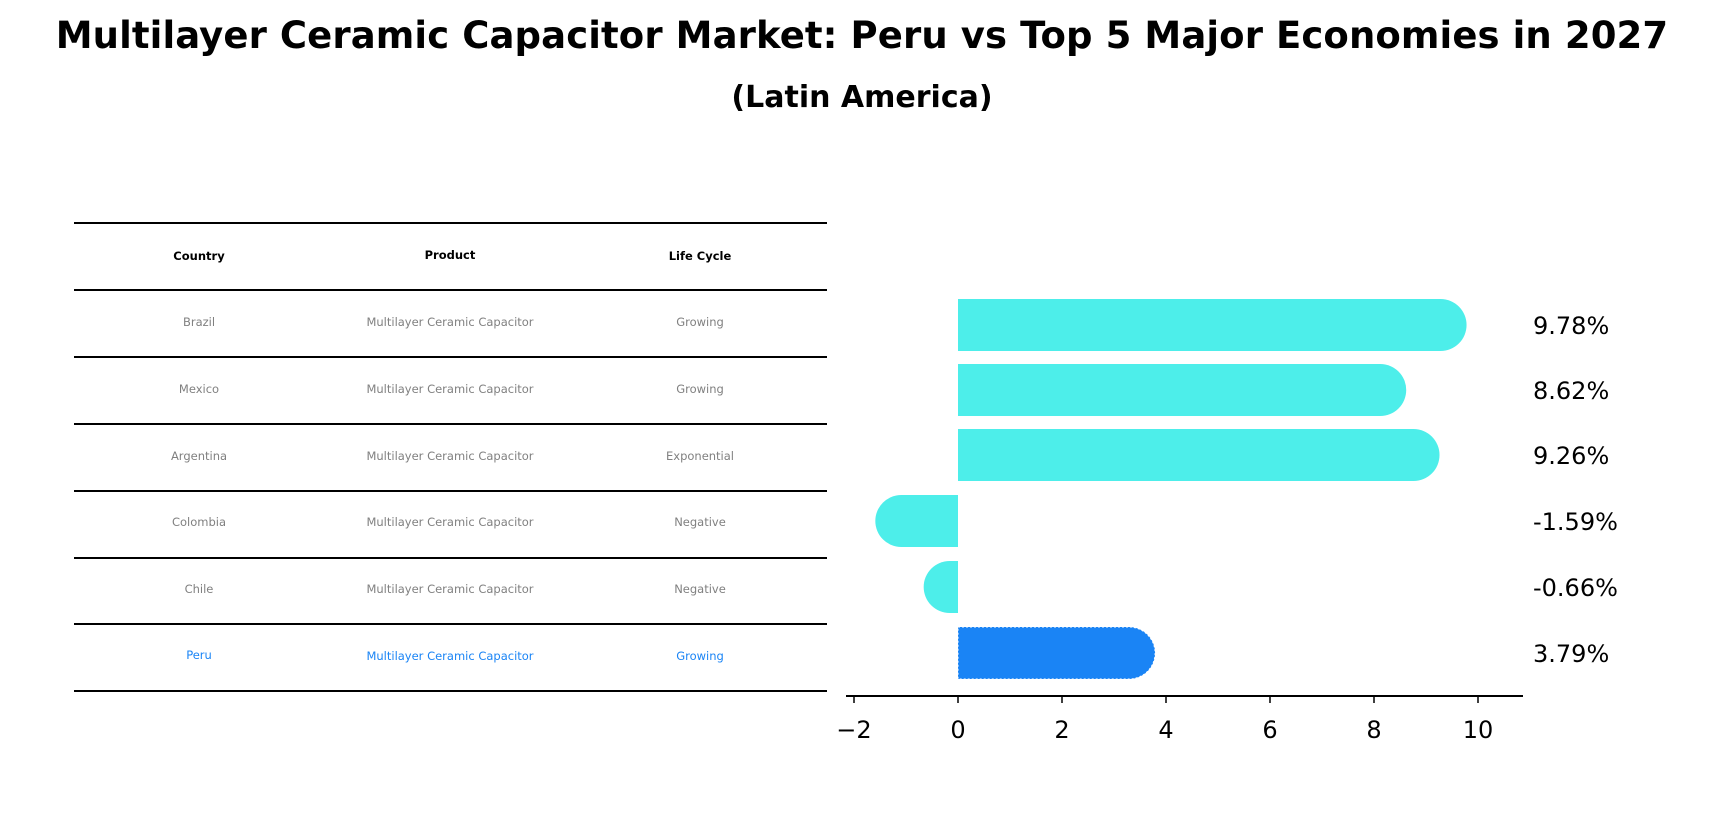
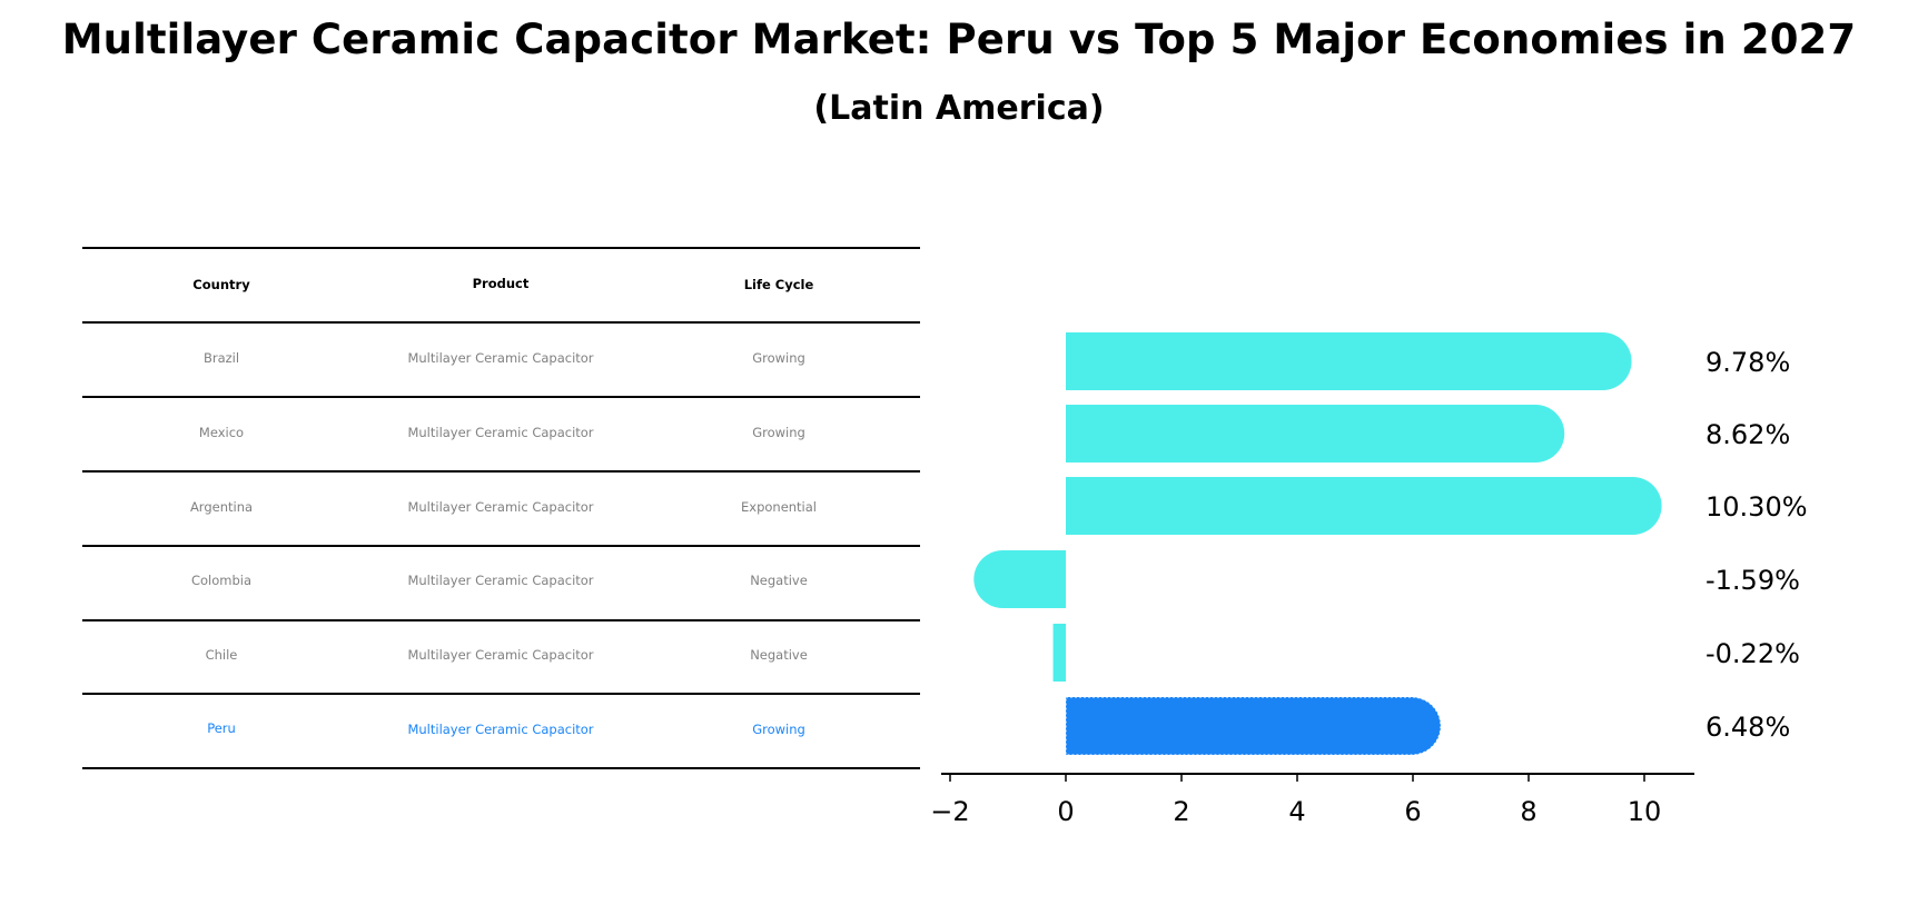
Argentina: 9.26% -> 10.30%
Chile: -0.66% -> -0.22%
Peru: 3.79% -> 6.48%
